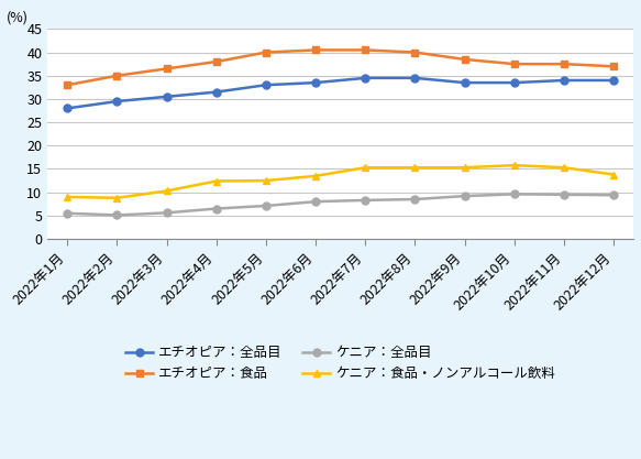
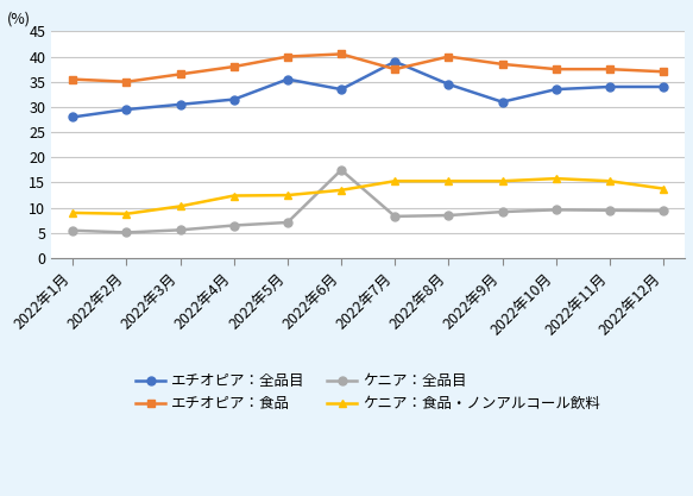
エチオピア：食品/2022年1月: 33.0 -> 35.5
エチオピア：全品目/2022年5月: 33.0 -> 35.5
ケニア：全品目/2022年6月: 8.0 -> 17.5
エチオピア：全品目/2022年7月: 34.5 -> 39.0
エチオピア：食品/2022年7月: 40.5 -> 37.5
エチオピア：全品目/2022年9月: 33.5 -> 31.0
